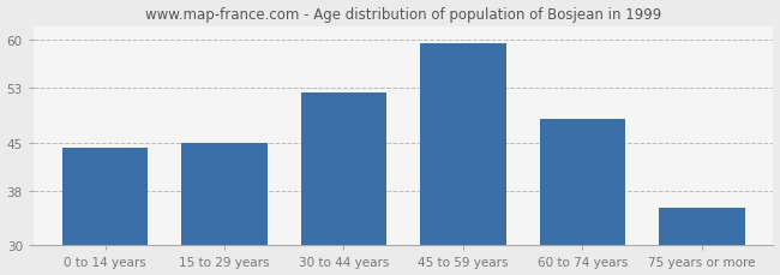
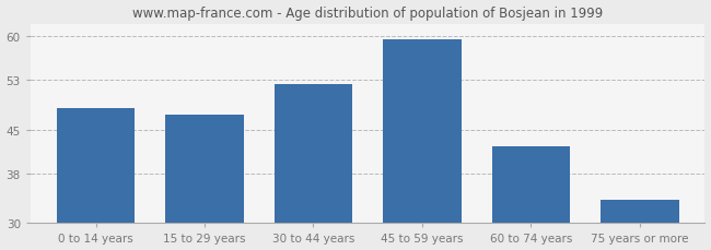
0 to 14 years: 44.3 -> 48.4
15 to 29 years: 45.0 -> 47.4
60 to 74 years: 48.5 -> 42.4
75 years or more: 35.5 -> 33.8
